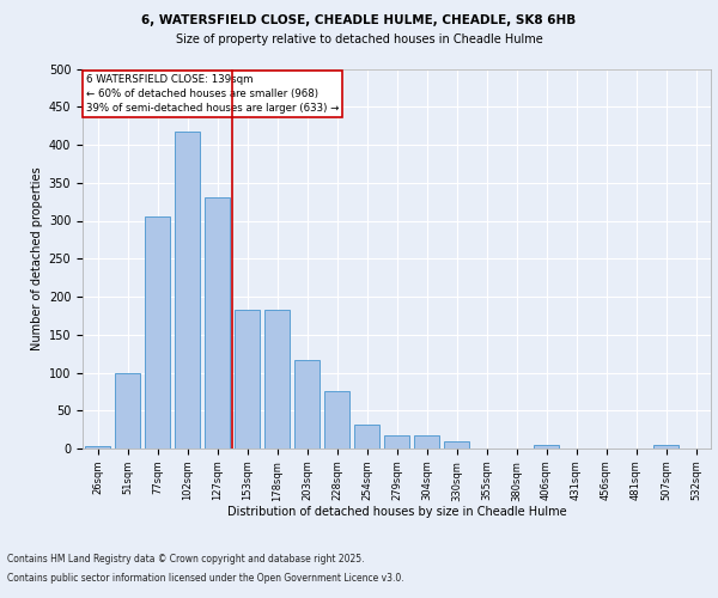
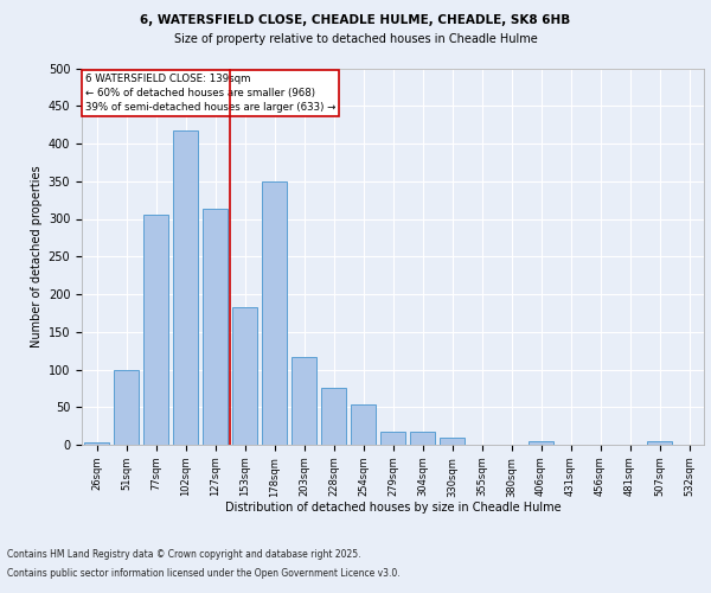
127sqm: 330 -> 314
178sqm: 182 -> 350
254sqm: 32 -> 54
